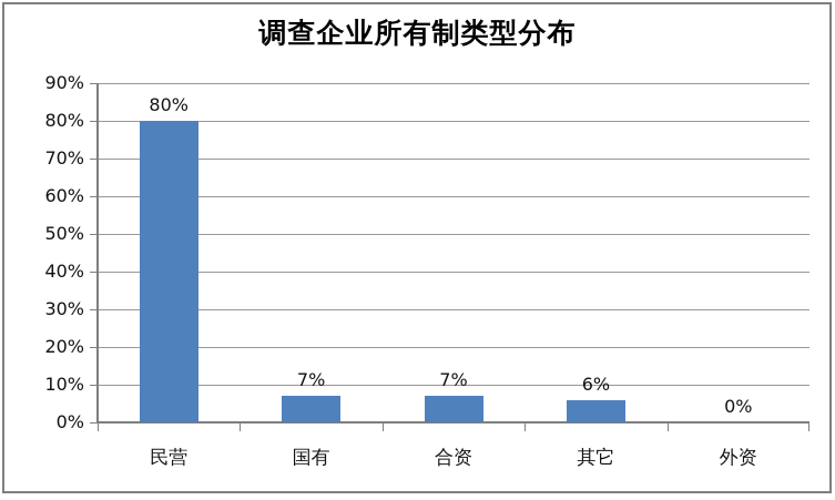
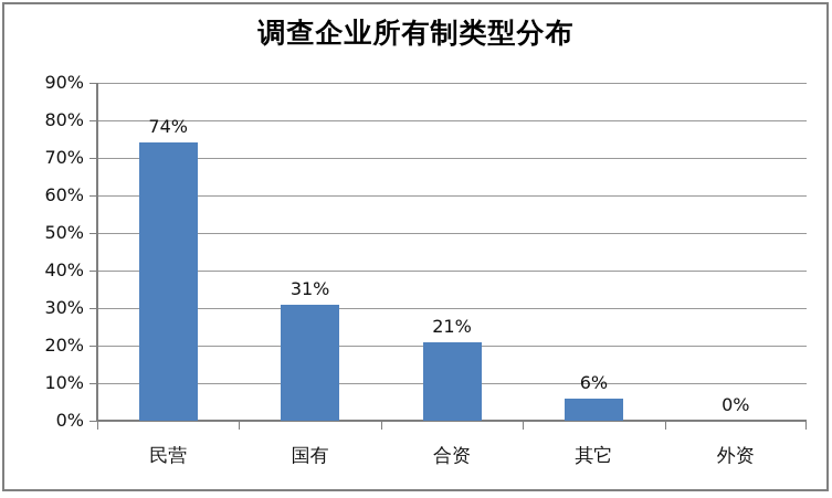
民营: 80% -> 74%
国有: 7% -> 31%
合资: 7% -> 21%
